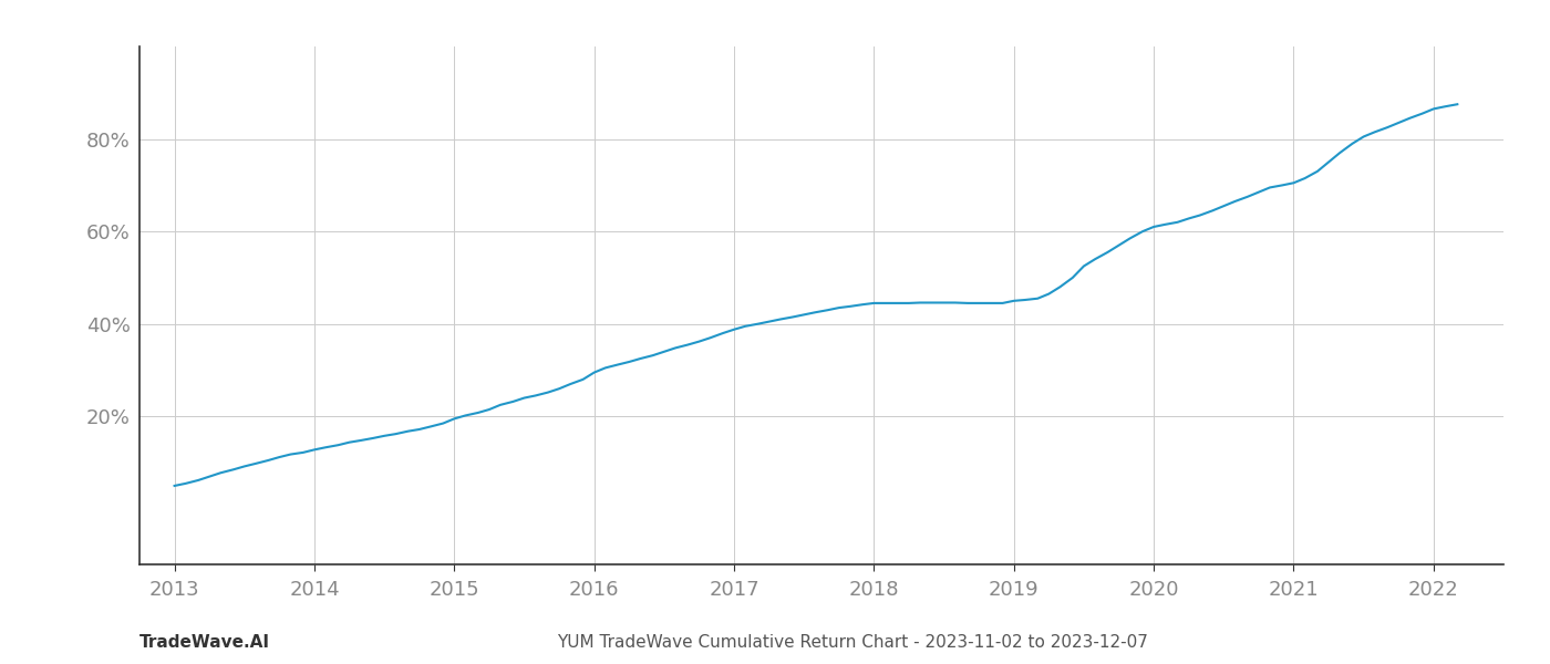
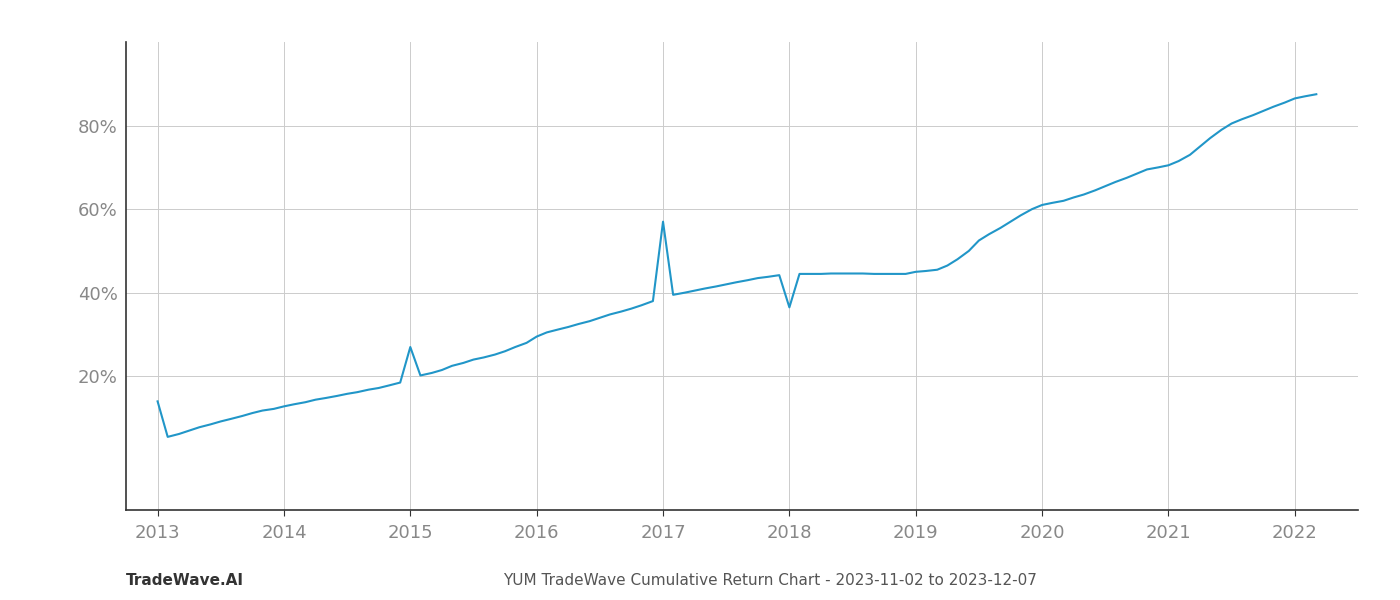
2013: 5.0% -> 14.0%
2015: 19.5% -> 27.0%
2017: 38.8% -> 57.0%
2018: 44.5% -> 36.5%
